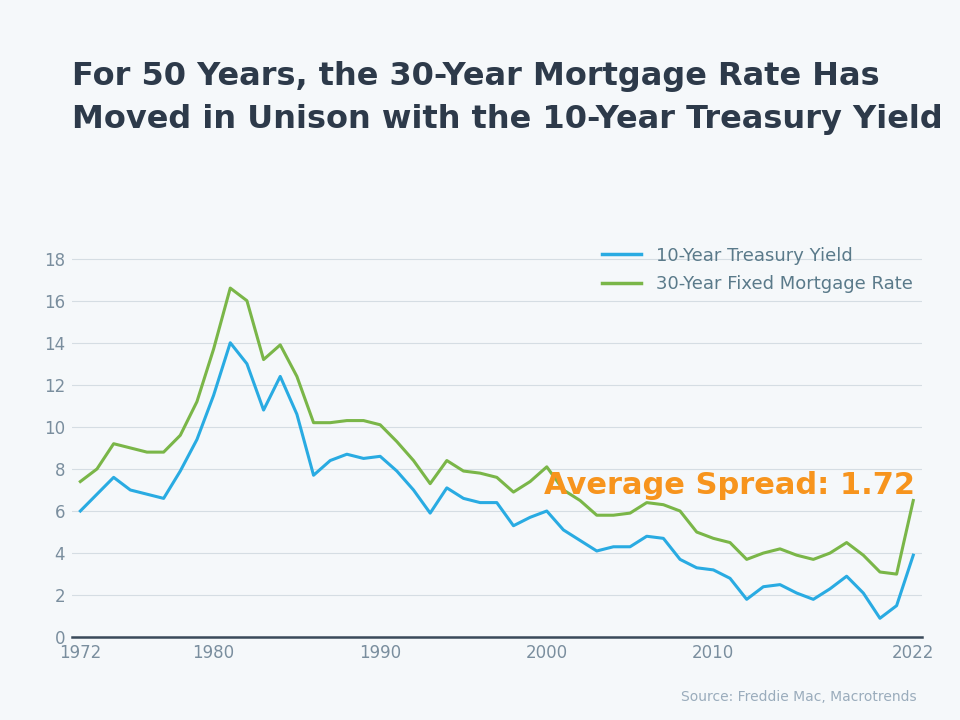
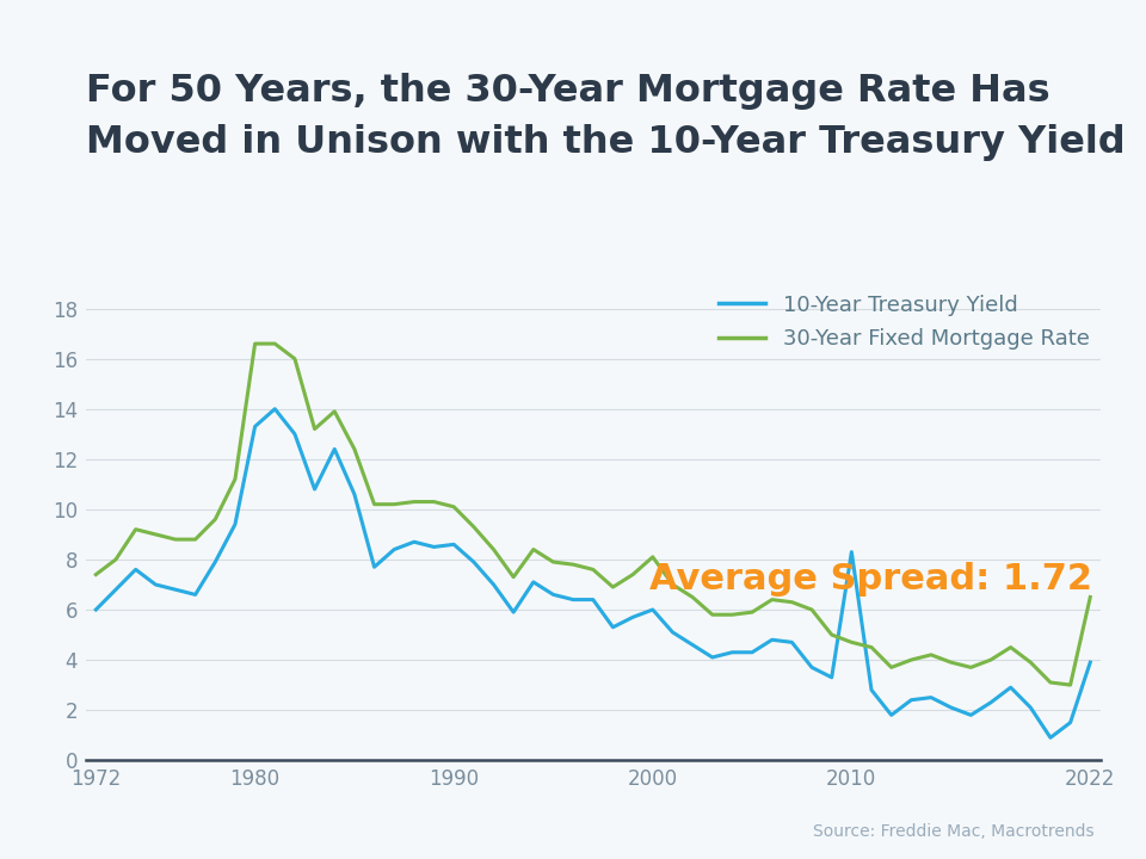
10-Year Treasury Yield/1980: 11.5 -> 13.3
30-Year Fixed Mortgage Rate/1980: 13.7 -> 16.6
10-Year Treasury Yield/2010: 3.2 -> 8.3
